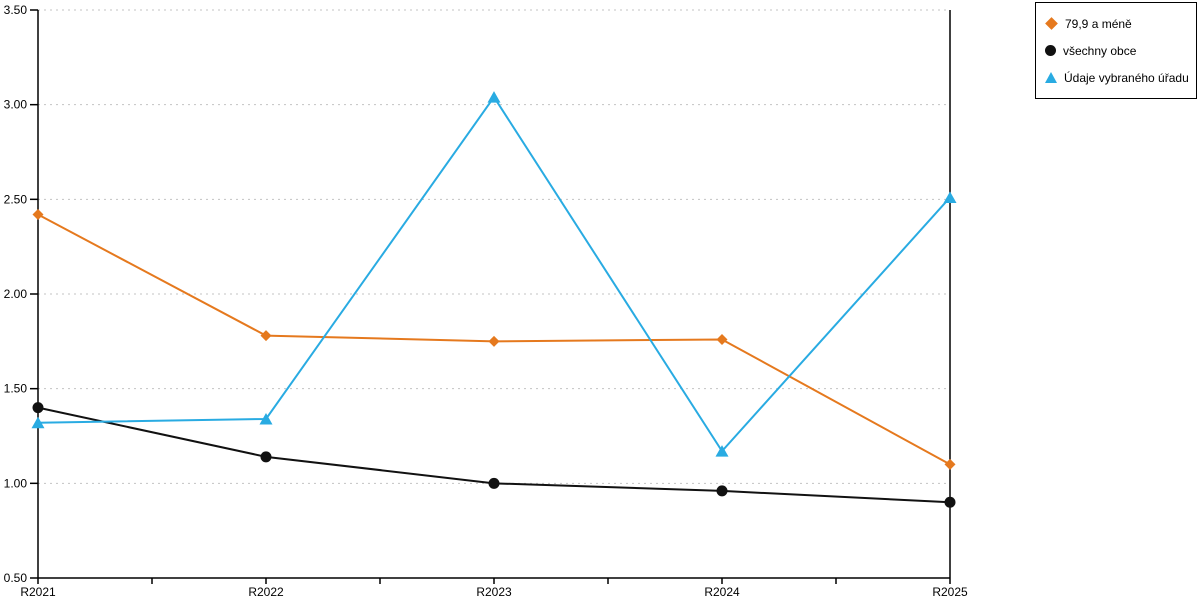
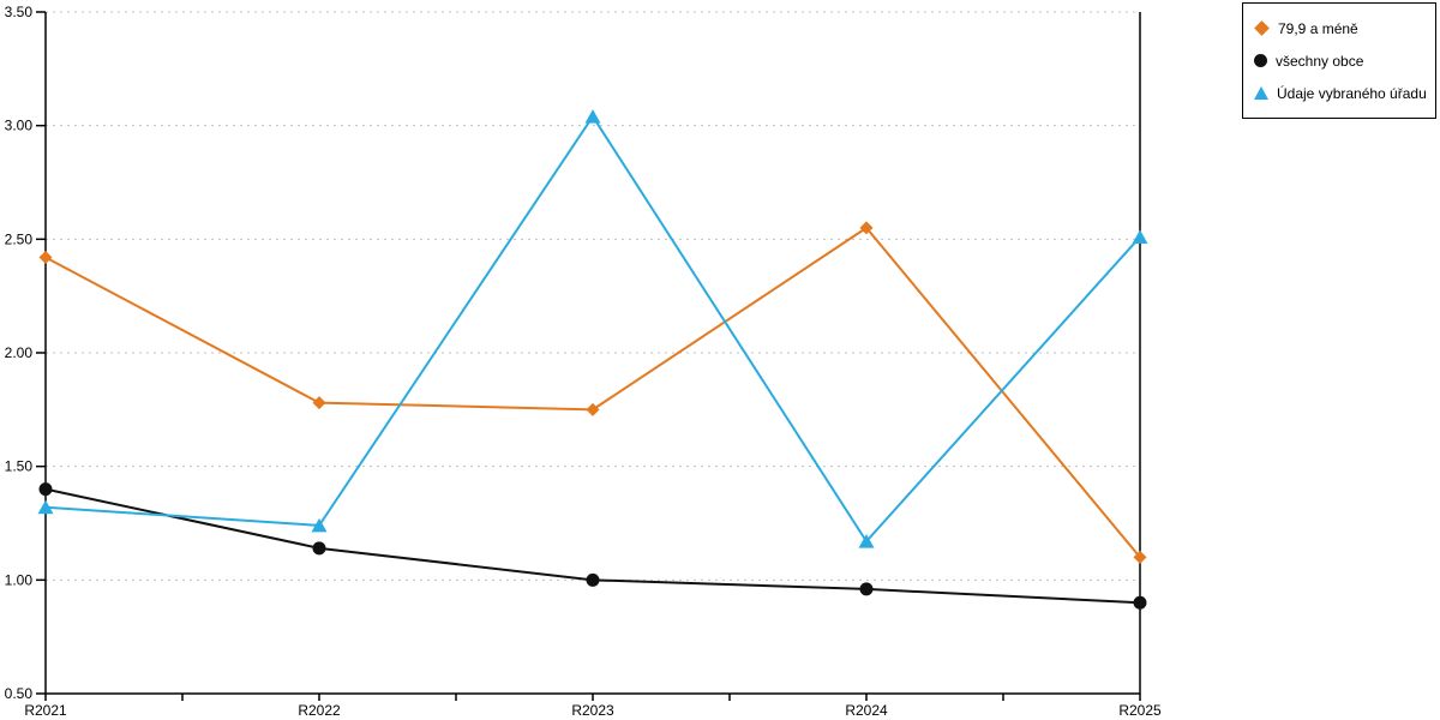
Údaje vybraného úřadu/R2022: 1.34 -> 1.24
79,9 a méně/R2024: 1.76 -> 2.55
